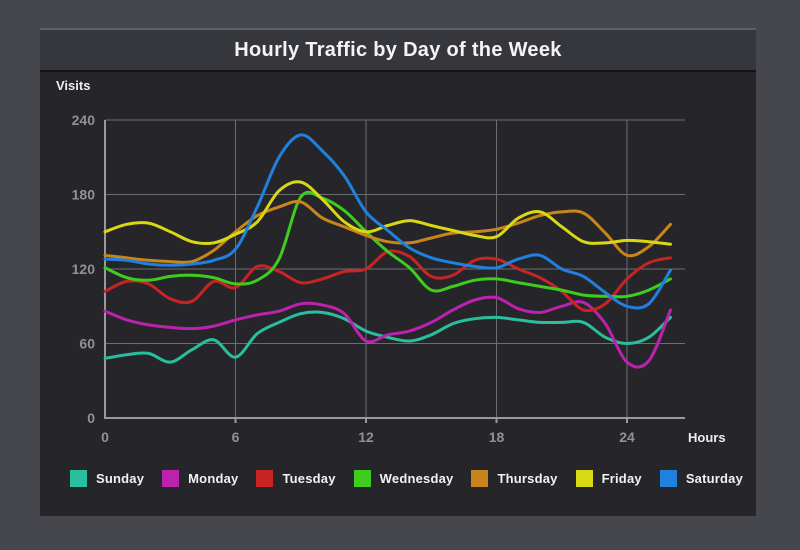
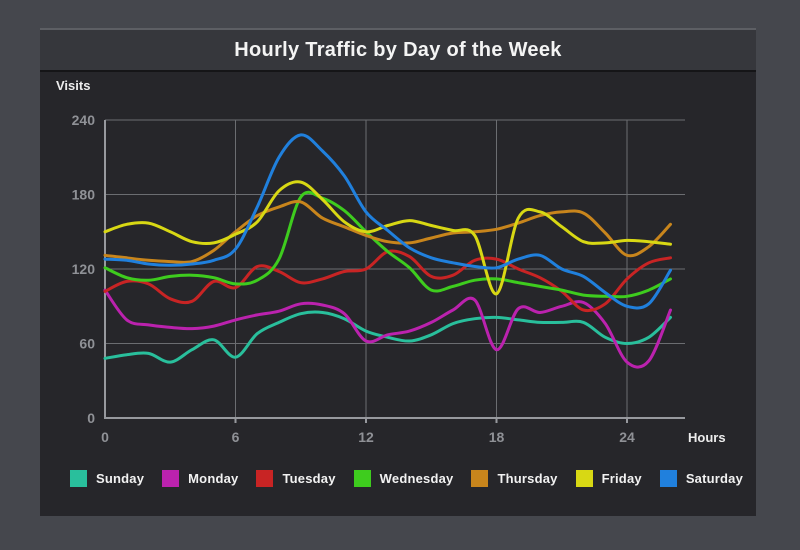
Monday/0: 86 -> 103
Monday/18: 97 -> 55
Friday/18: 146 -> 100
